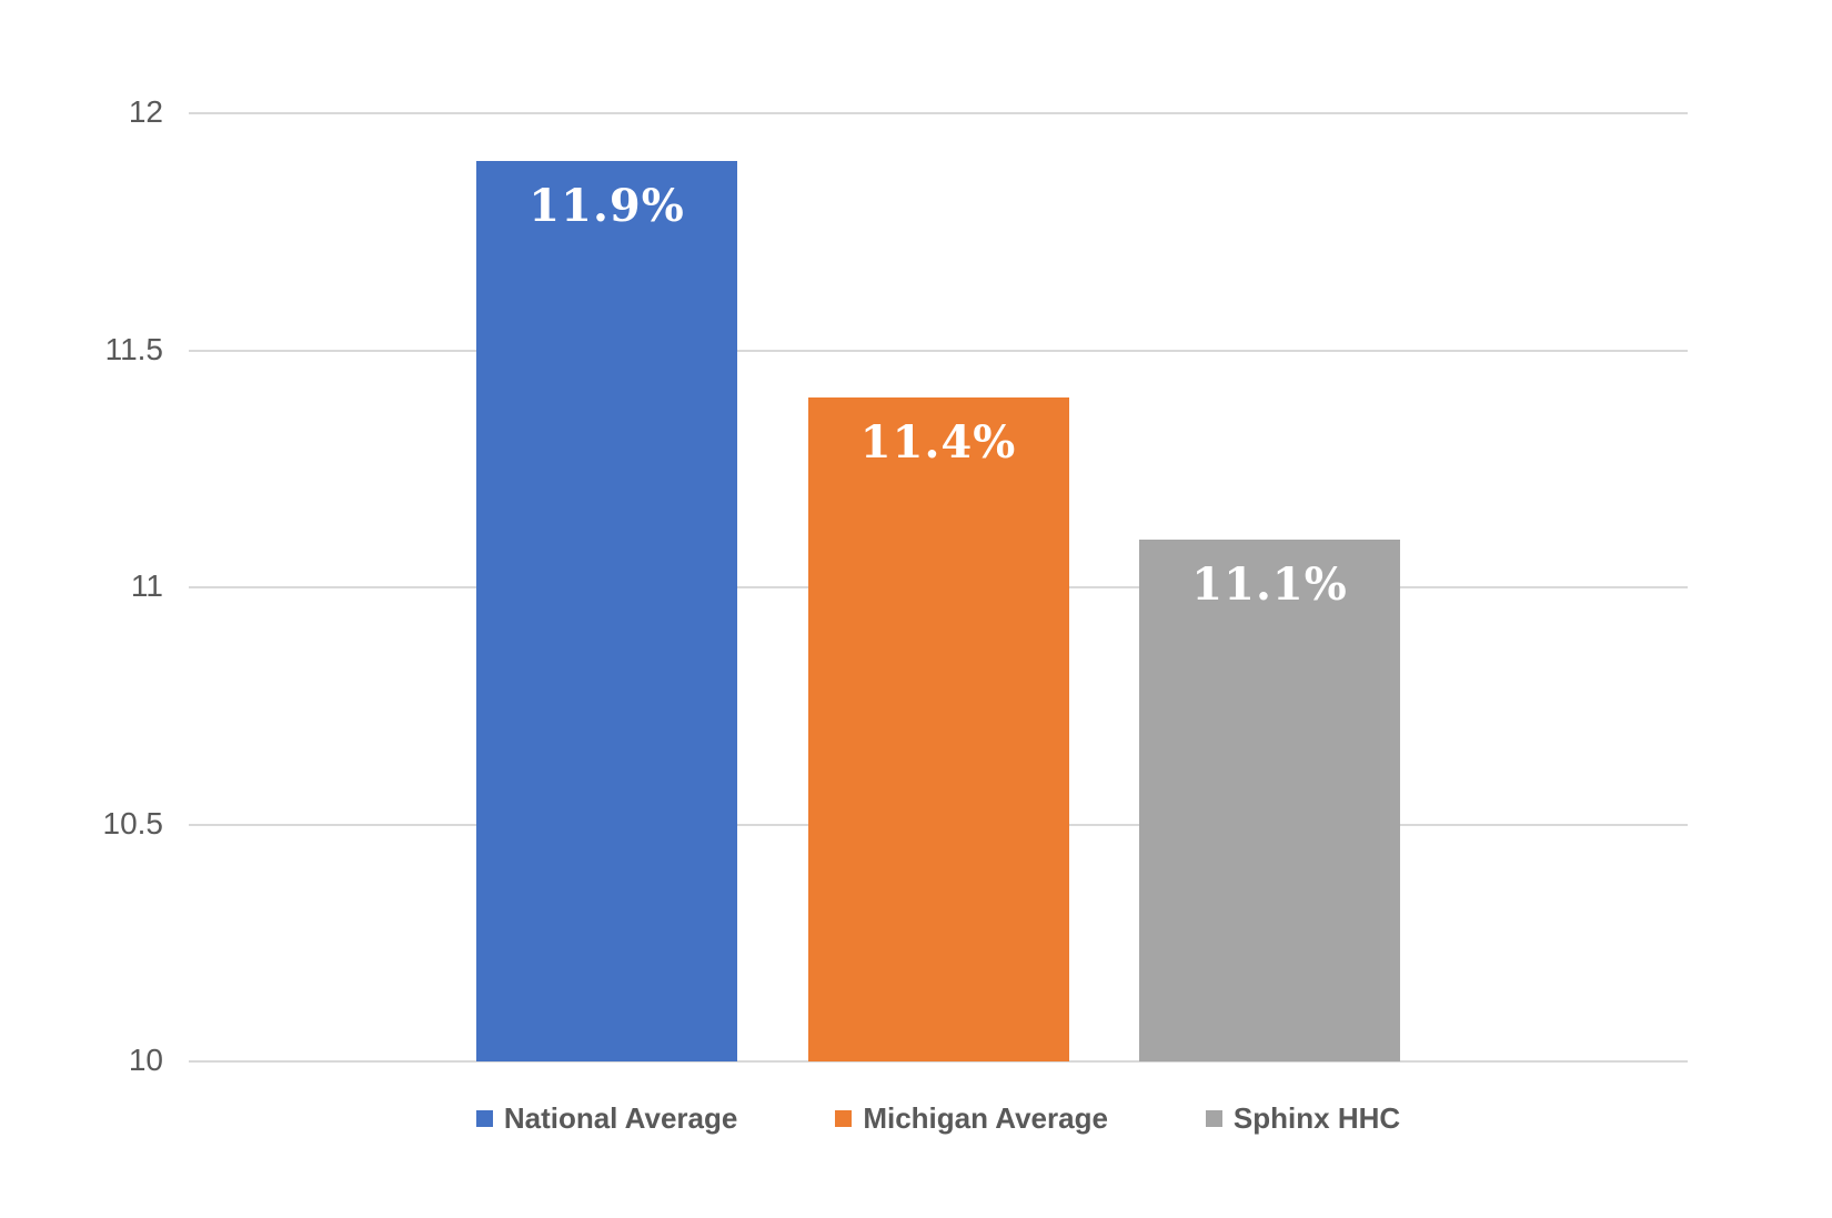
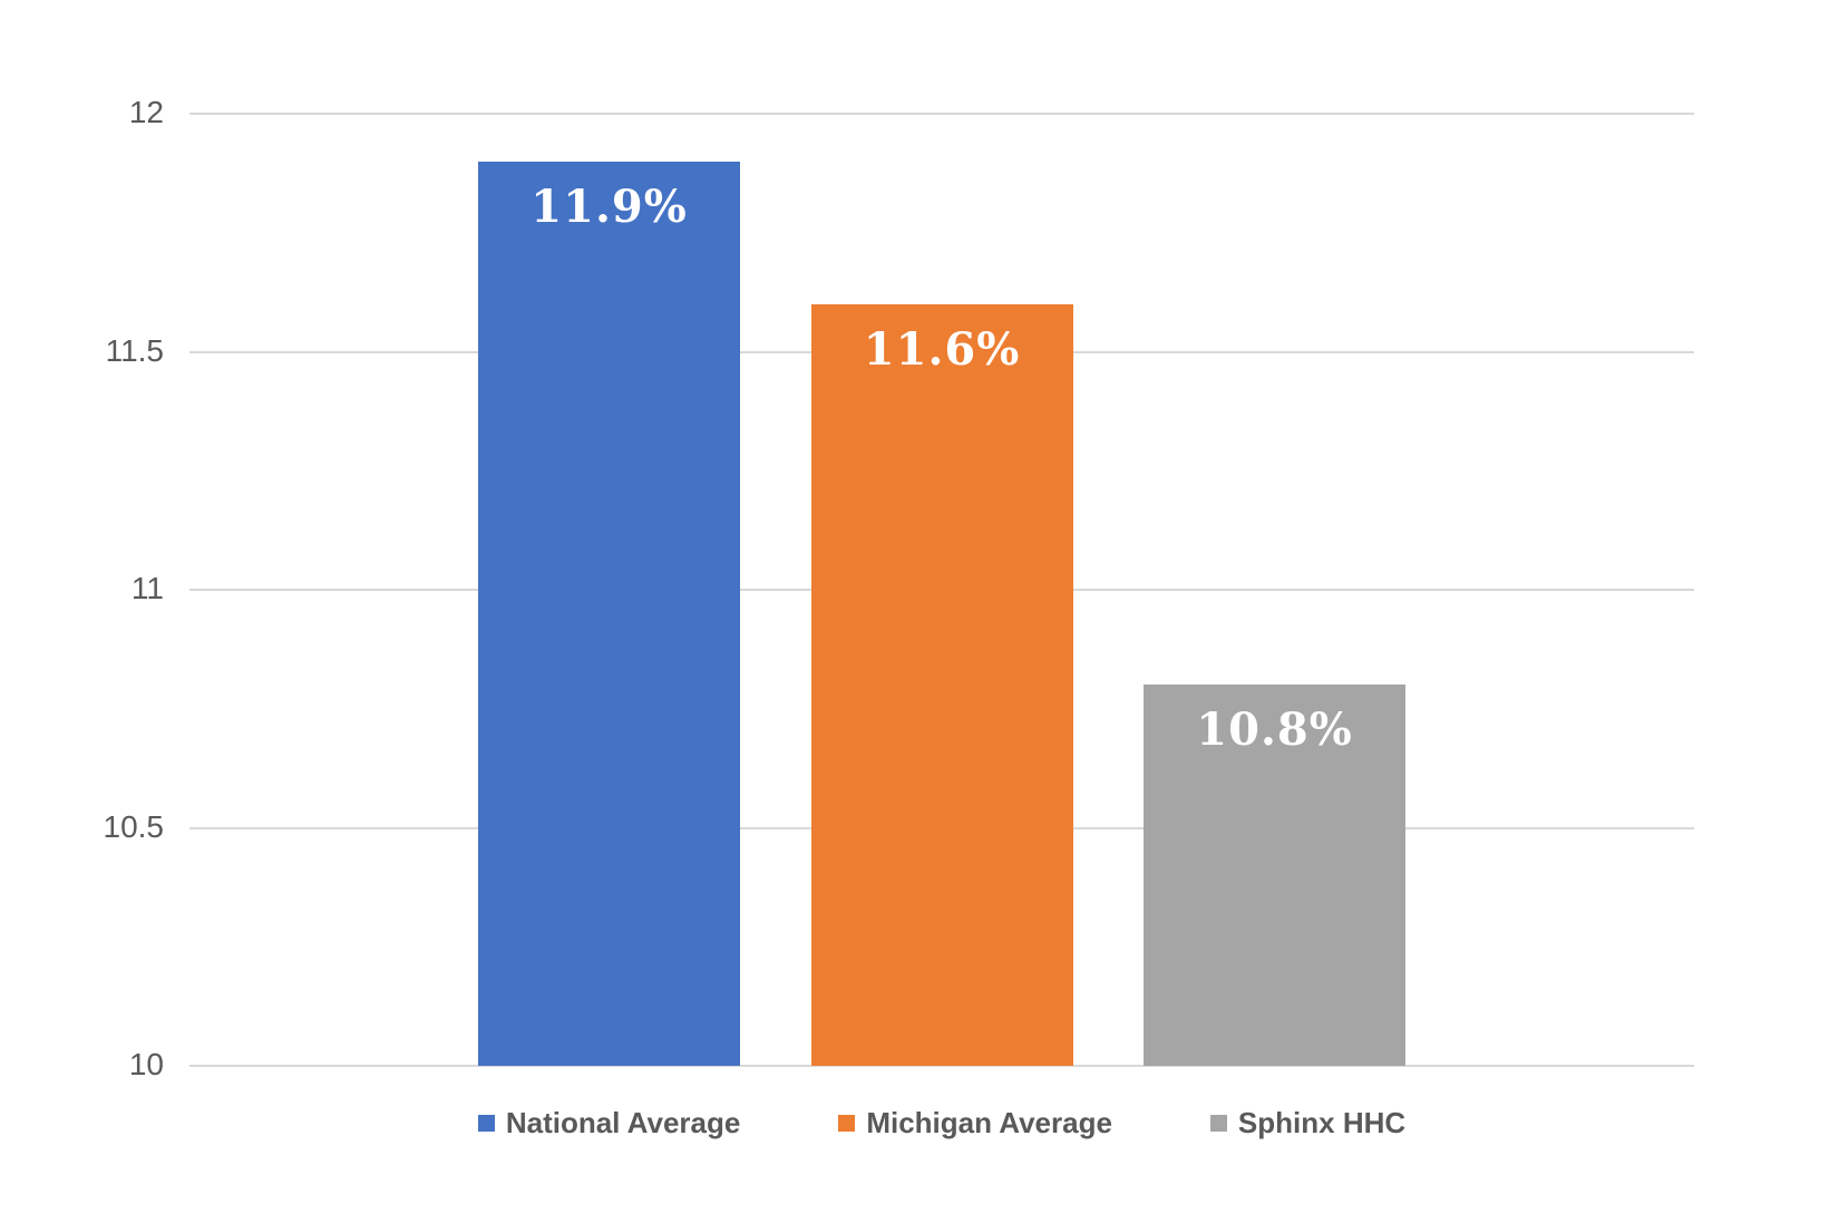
Michigan Average: 11.4% -> 11.6%
Sphinx HHC: 11.1% -> 10.8%
